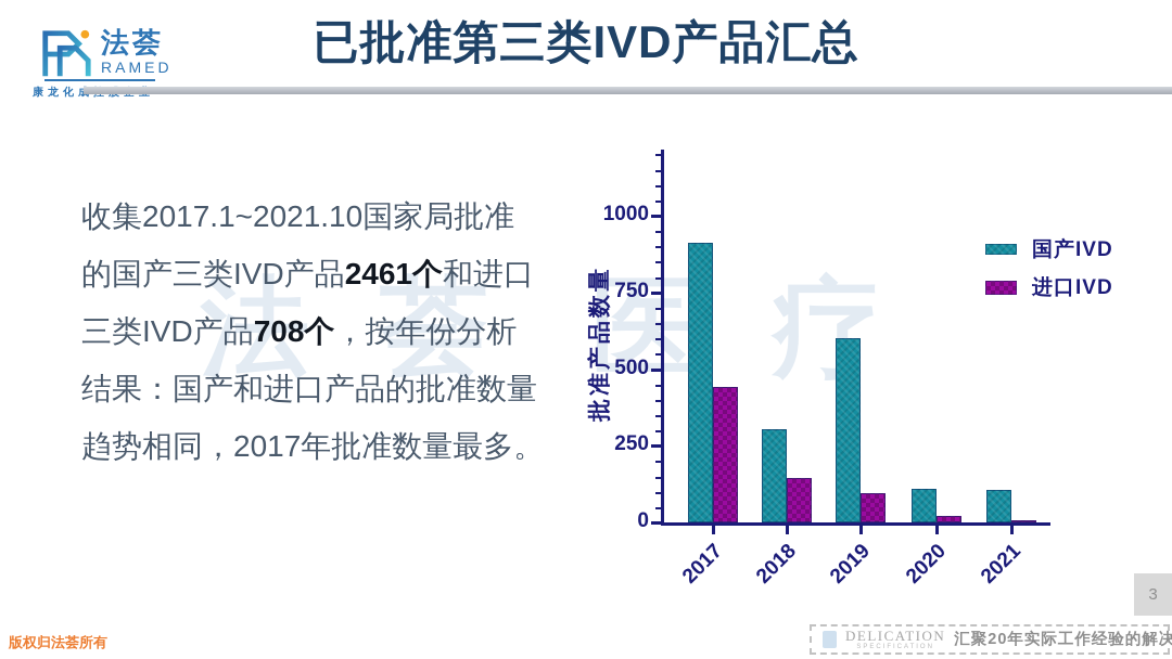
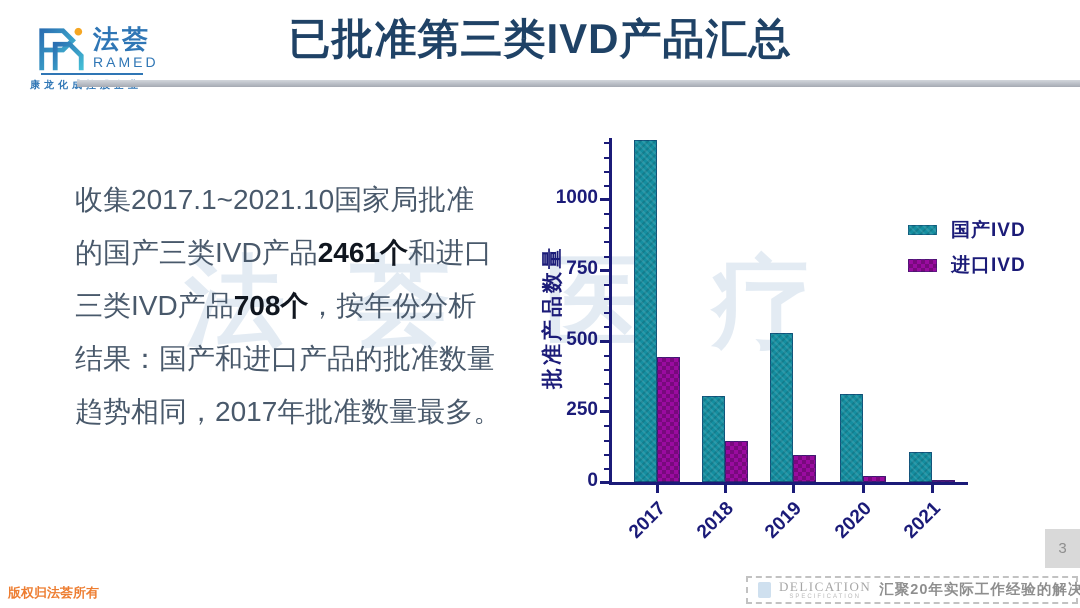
国产IVD/2017: 910 -> 1210
国产IVD/2019: 600 -> 530
国产IVD/2020: 110 -> 310
